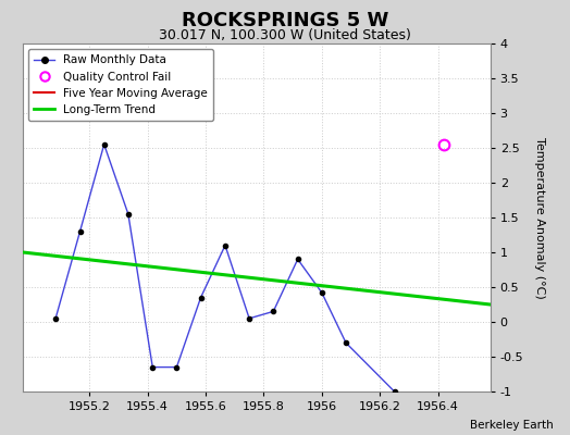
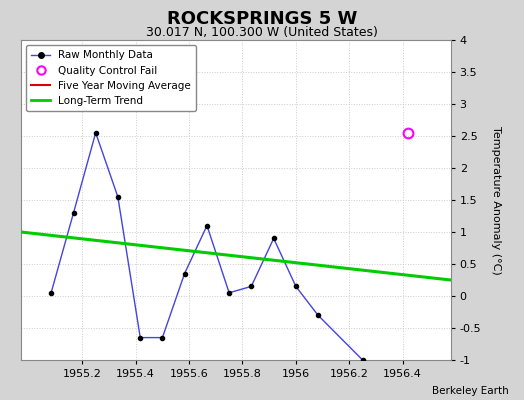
1956: 0.42 -> 0.15
